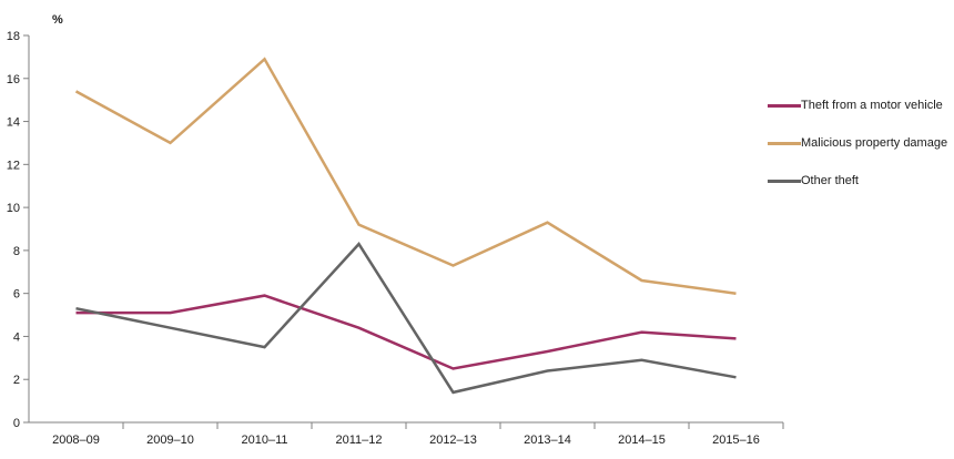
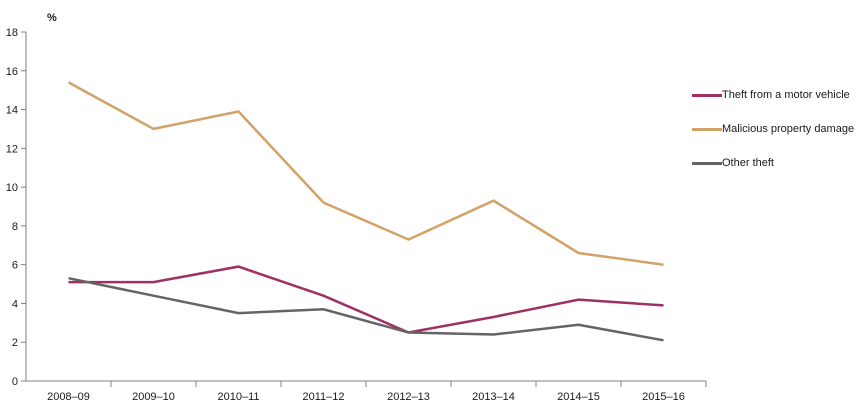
Malicious property damage/2010–11: 16.9 -> 13.9
Other theft/2011–12: 8.3 -> 3.7
Other theft/2012–13: 1.4 -> 2.5
